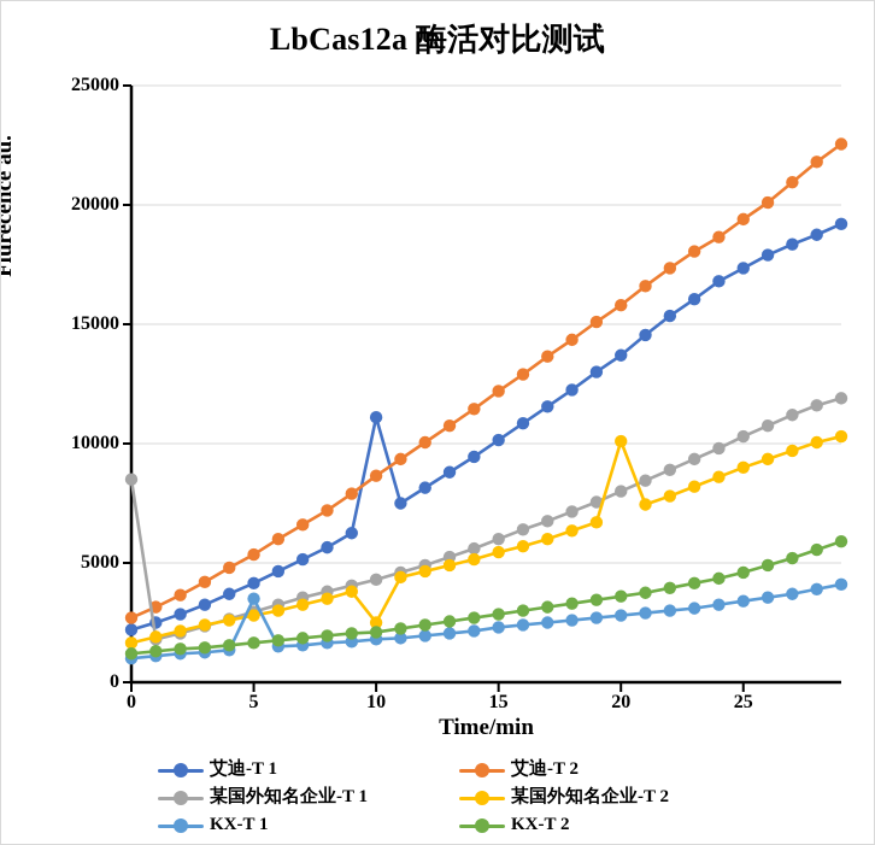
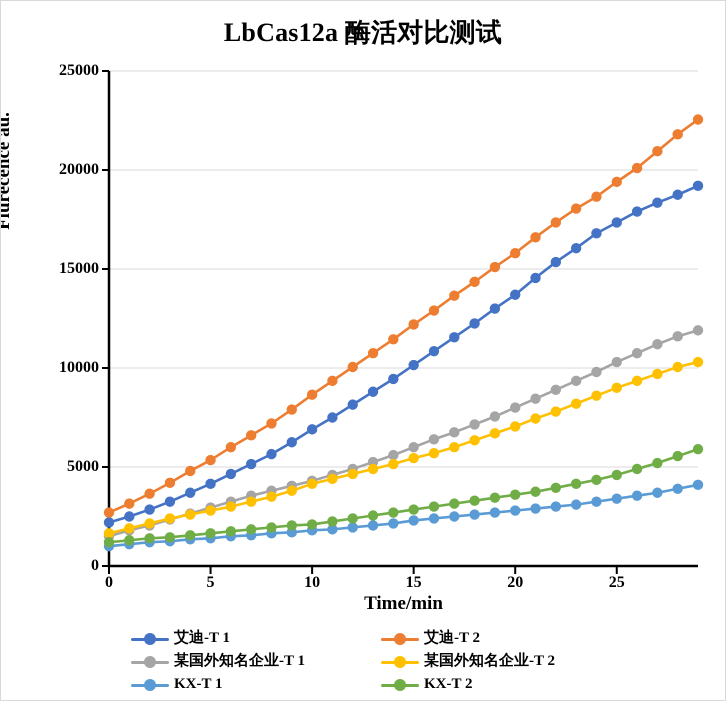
某国外知名企业-T 1/0: 8500 -> 1500
KX-T 1/5: 3500 -> 1400
艾迪-T 1/10: 11100 -> 6900
某国外知名企业-T 2/10: 2500 -> 4200
某国外知名企业-T 2/20: 10100 -> 7000
